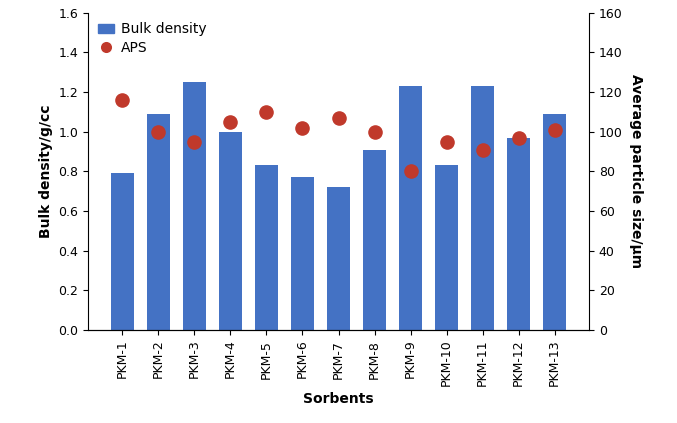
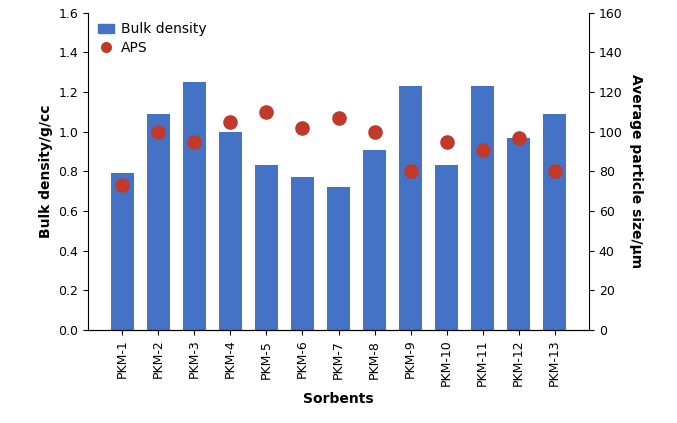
APS/PKM-1: 116 -> 73
APS/PKM-13: 101 -> 80
